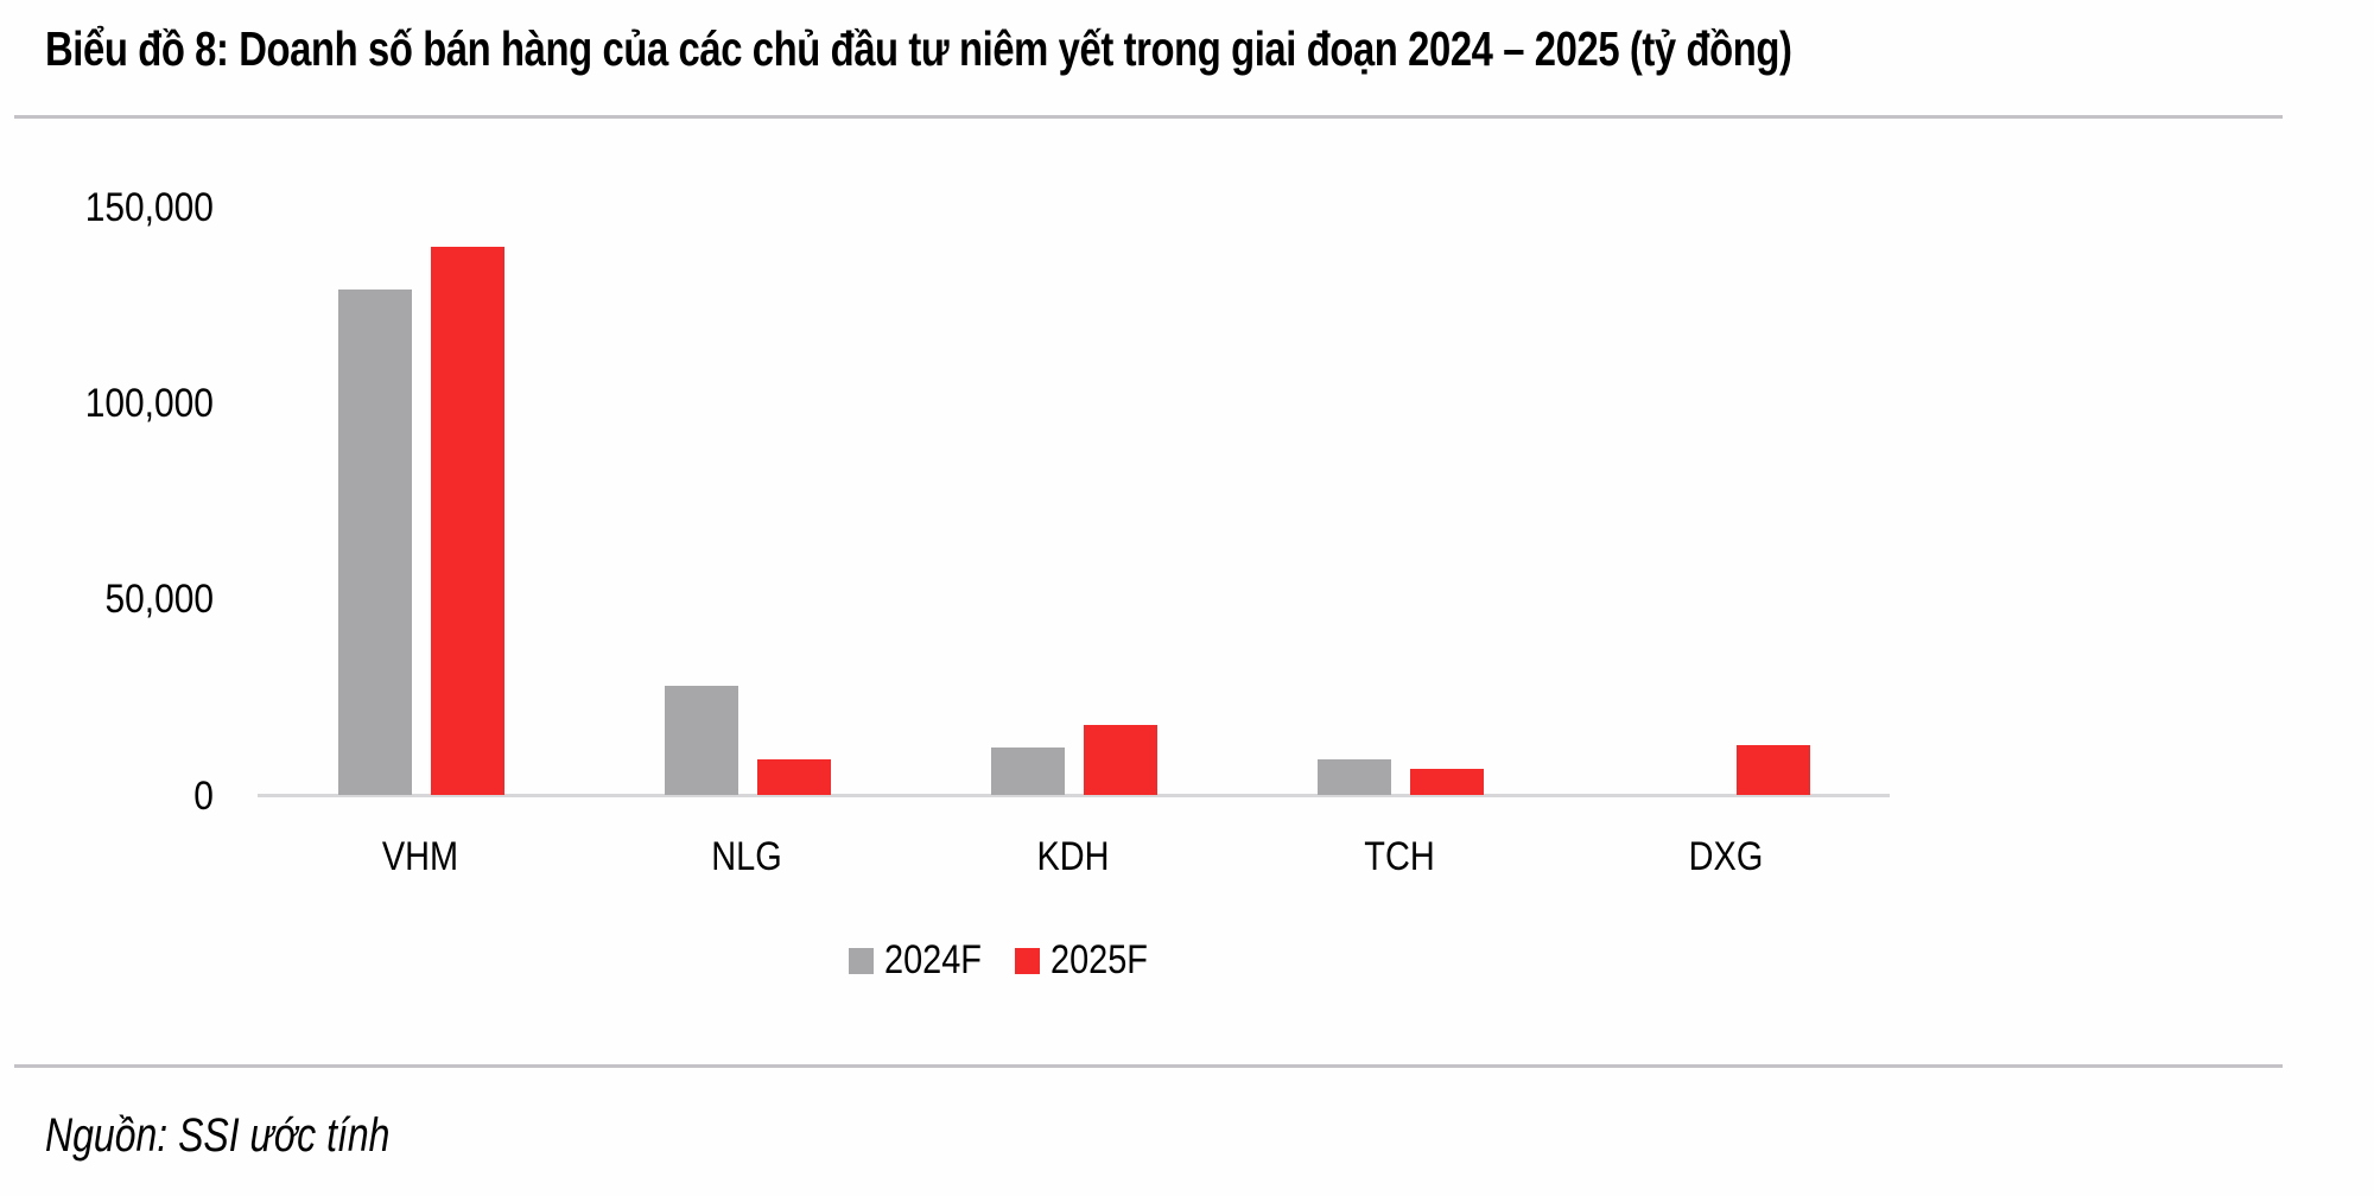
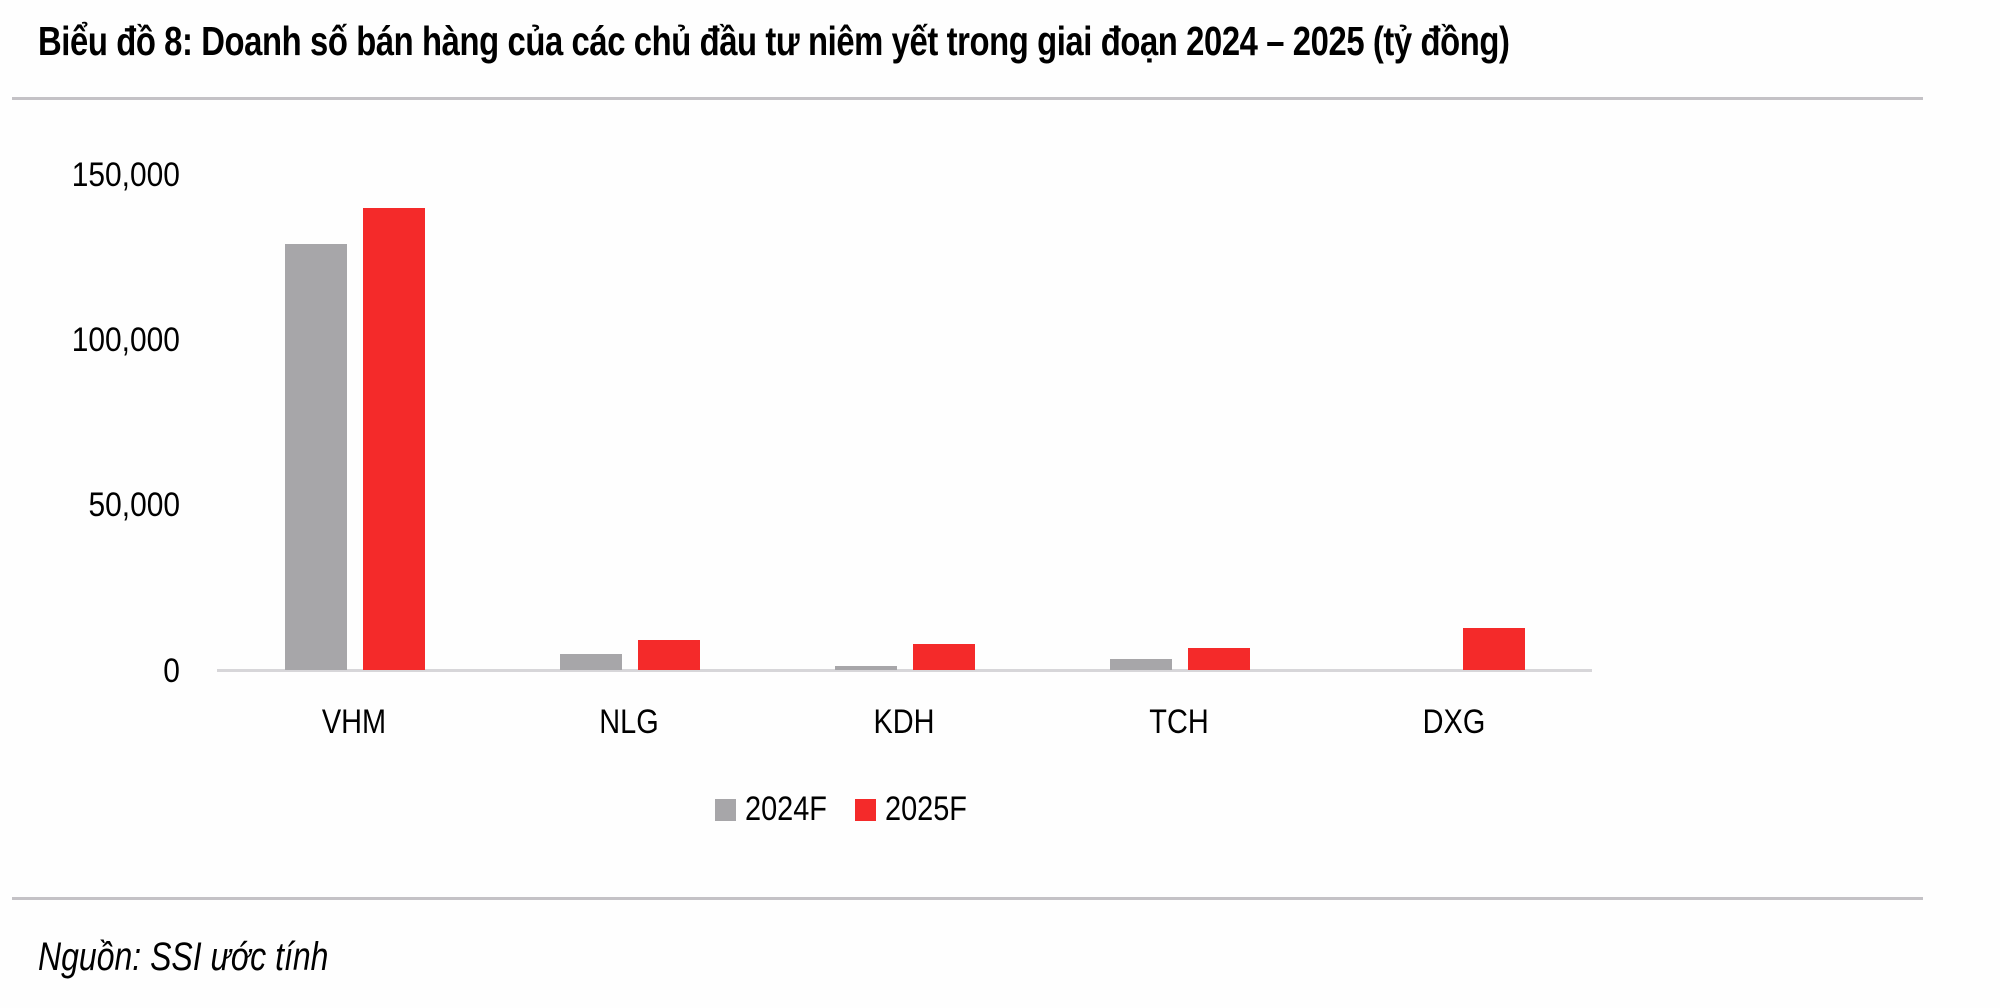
2024F/NLG: 28000 -> 5000
2024F/KDH: 12000 -> 1000
2025F/KDH: 18000 -> 8000
2024F/TCH: 9000 -> 3000
